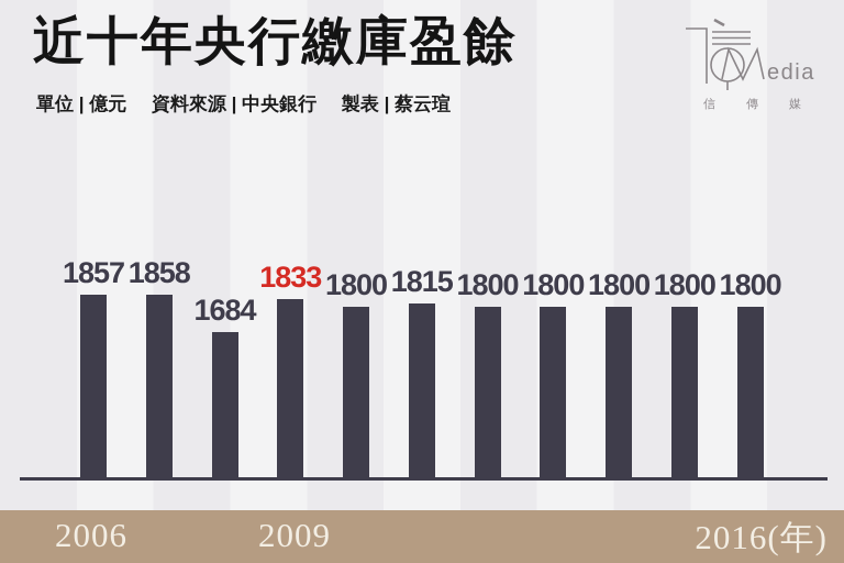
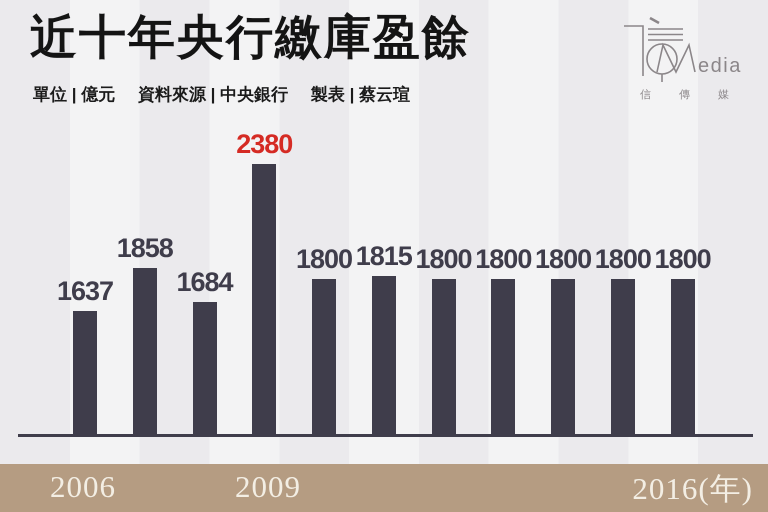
2006: 1857 -> 1637
2009: 1833 -> 2380
